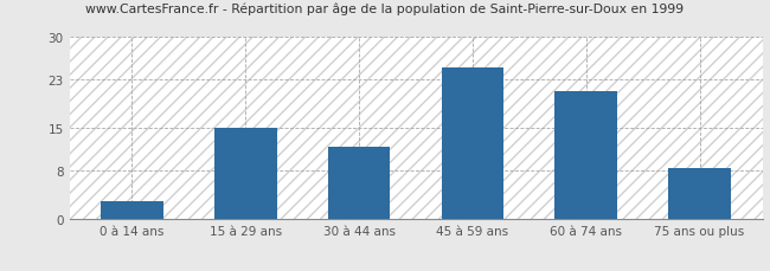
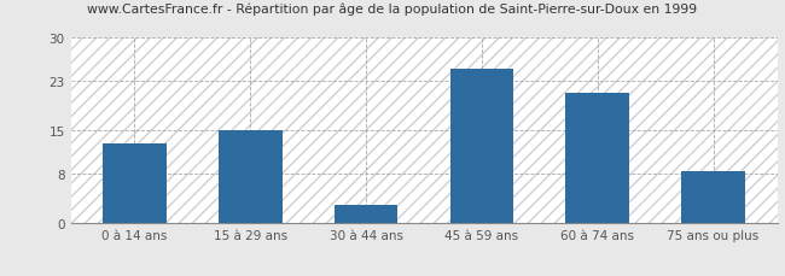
0 à 14 ans: 3.0 -> 13.0
30 à 44 ans: 12.0 -> 3.0
